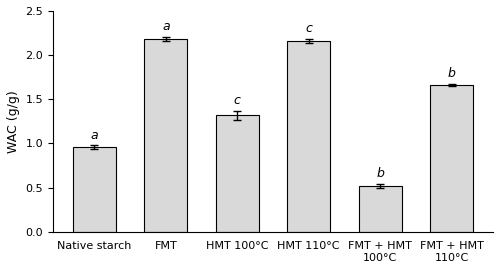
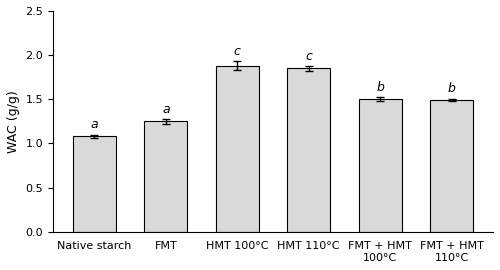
Native starch: 0.96 -> 1.08
FMT: 2.18 -> 1.25
HMT 100°C: 1.32 -> 1.88
HMT 110°C: 2.16 -> 1.85
FMT + HMT 100°C: 0.52 -> 1.50
FMT + HMT 110°C: 1.66 -> 1.49
